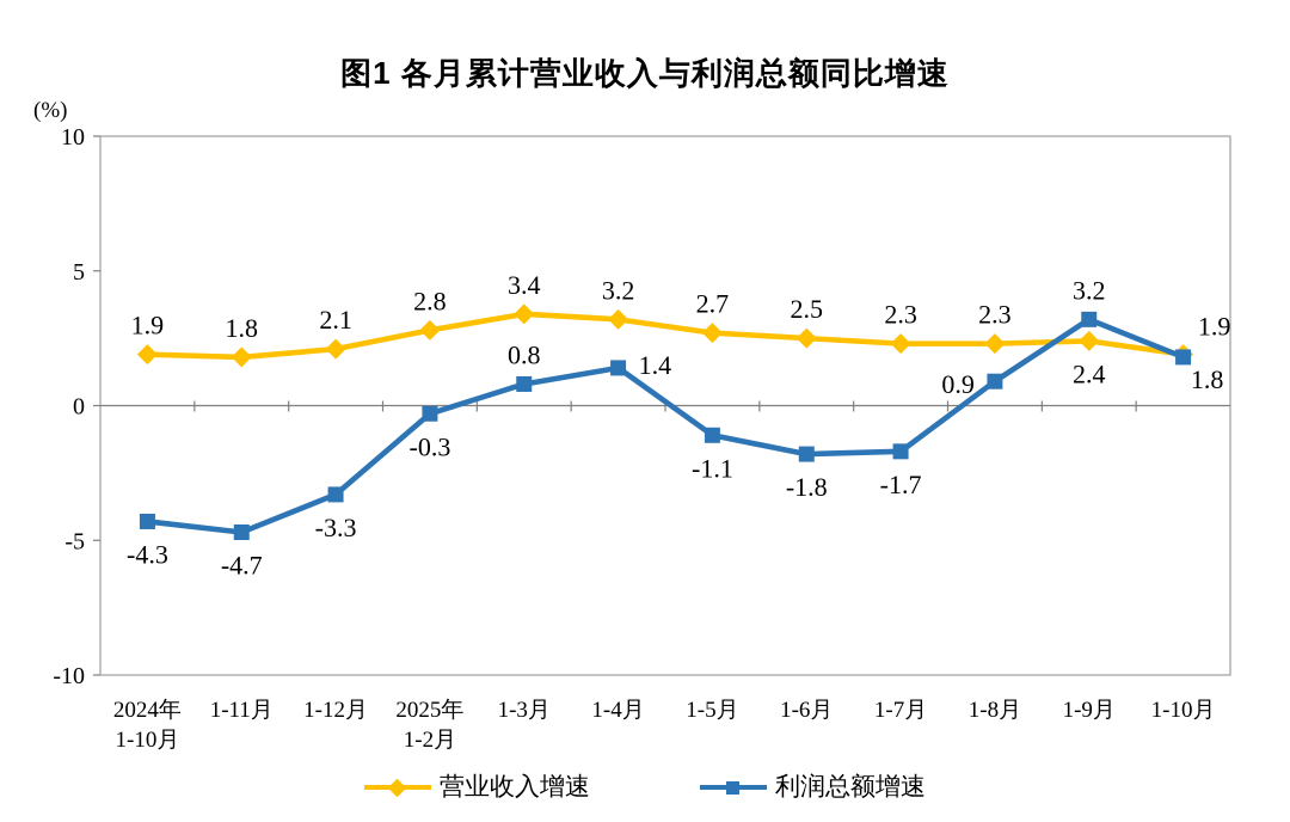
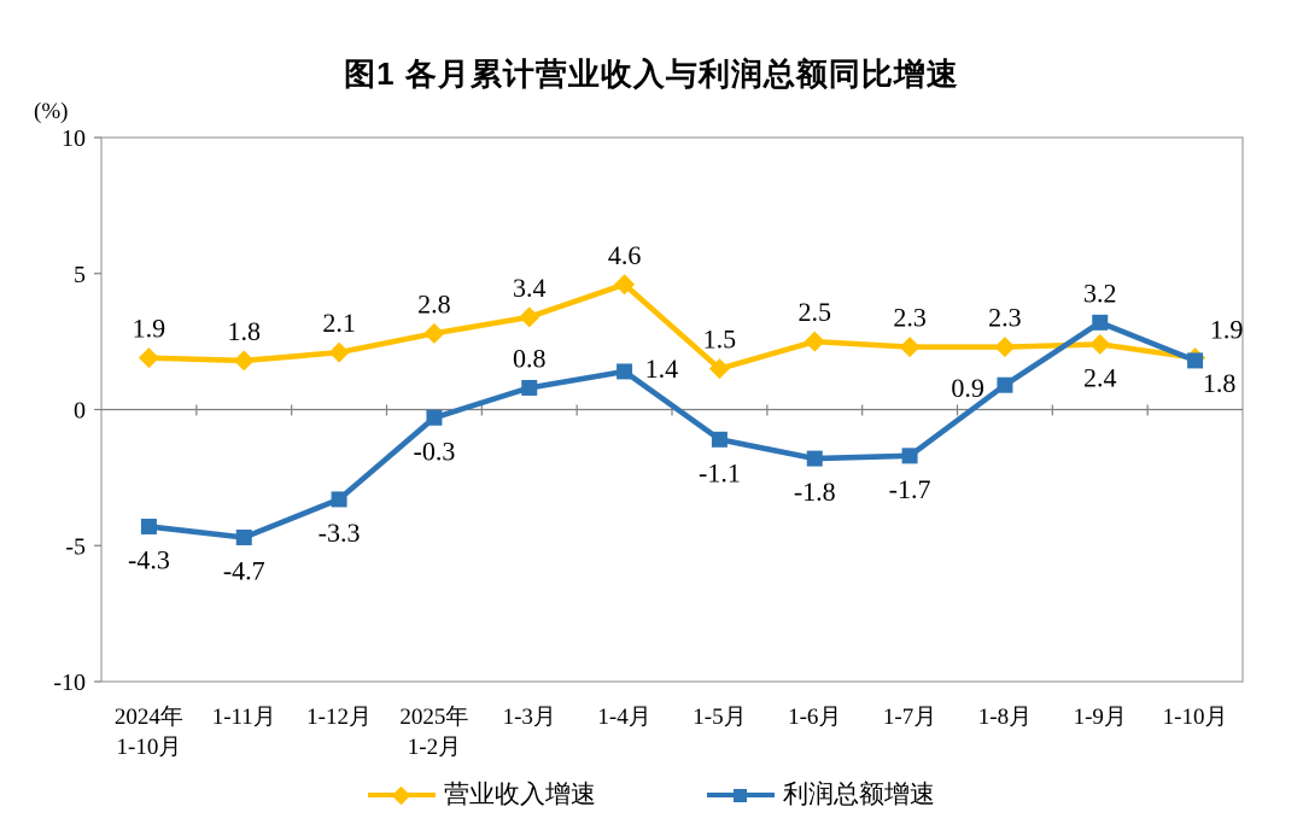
营业收入增速/1-4月: 3.2 -> 4.6
营业收入增速/1-5月: 2.7 -> 1.5
